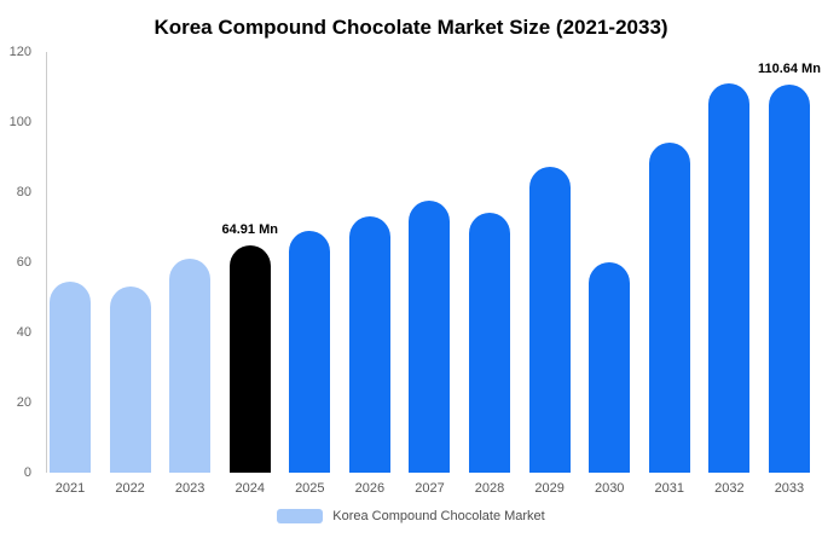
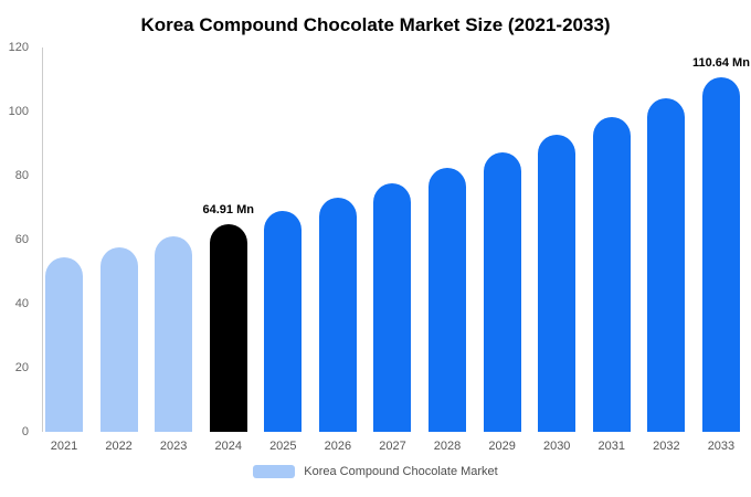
2022: 53 -> 58
2028: 74 -> 82
2030: 60 -> 93
2031: 94 -> 98
2032: 111 -> 104
